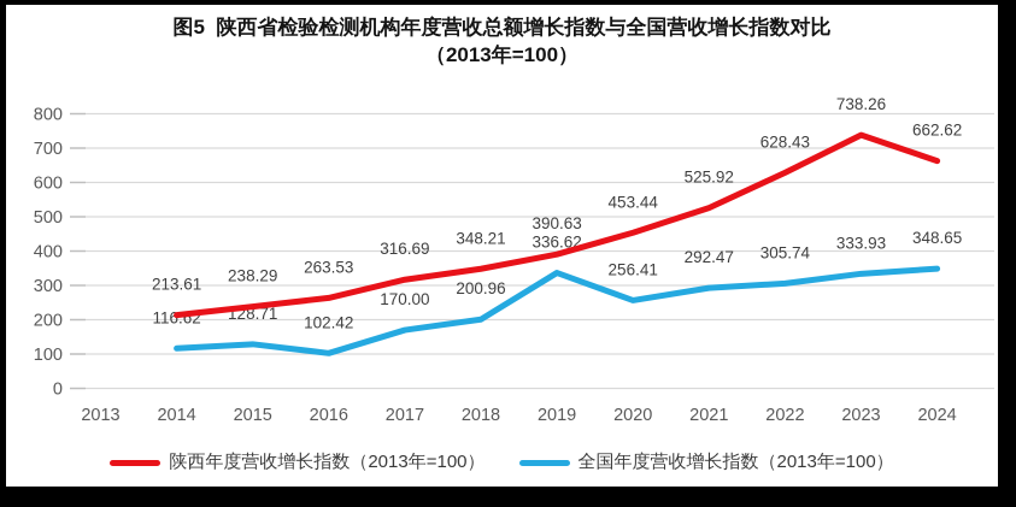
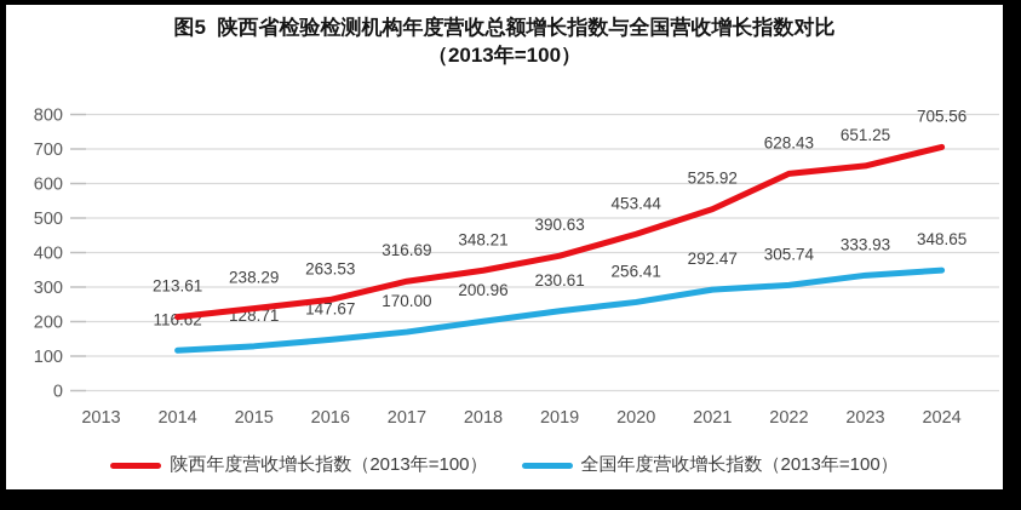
全国年度营收增长指数（2013年=100）/2016: 102.42 -> 147.67
全国年度营收增长指数（2013年=100）/2019: 336.62 -> 230.61
陕西年度营收增长指数（2013年=100）/2023: 738.26 -> 651.25
陕西年度营收增长指数（2013年=100）/2024: 662.62 -> 705.56
